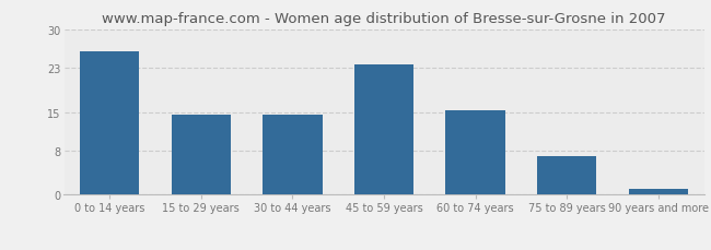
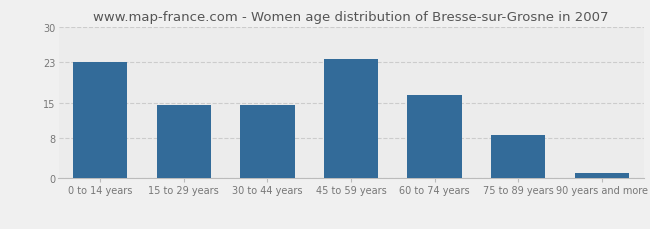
0 to 14 years: 26.0 -> 23.0
60 to 74 years: 15.2 -> 16.5
75 to 89 years: 7.0 -> 8.5
